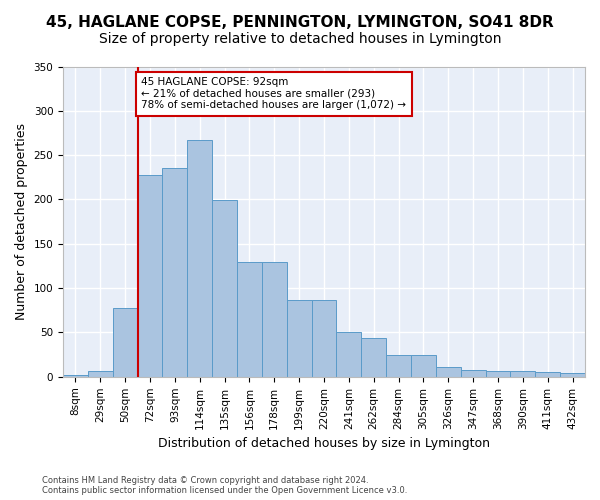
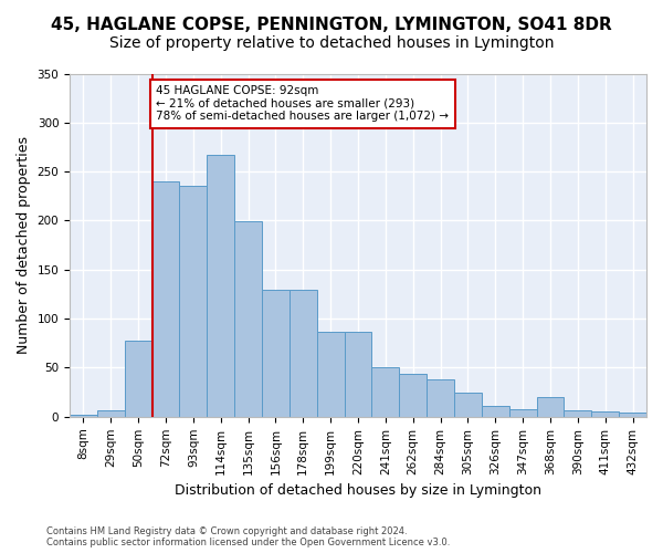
72sqm: 228 -> 240
284sqm: 25 -> 38
368sqm: 6 -> 20
